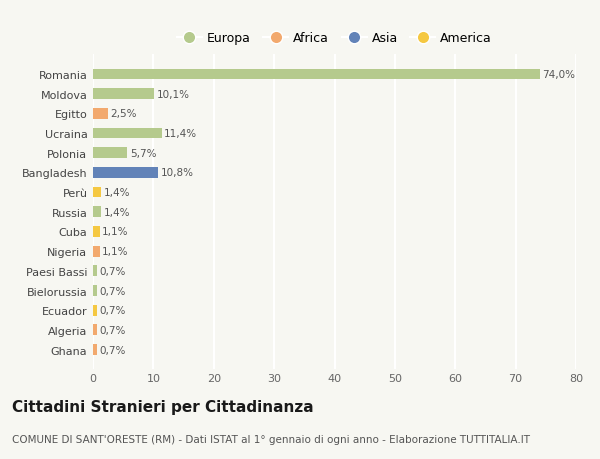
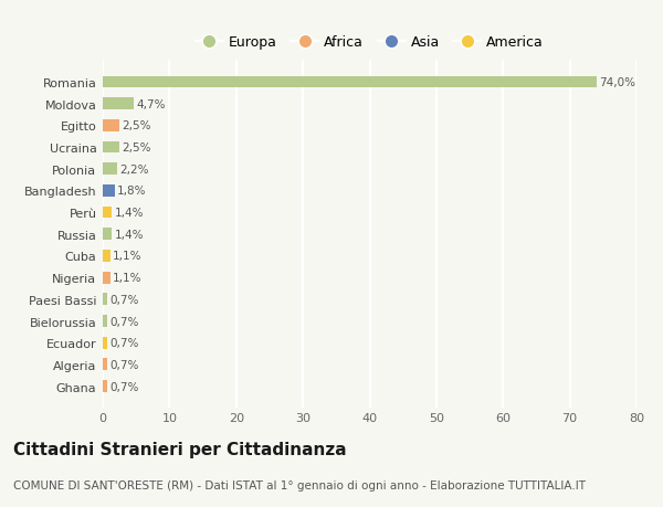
Moldova: 10,1% -> 4,7%
Ucraina: 11,4% -> 2,5%
Polonia: 5,7% -> 2,2%
Bangladesh: 10,8% -> 1,8%
